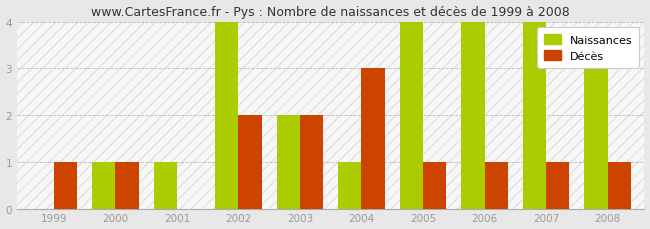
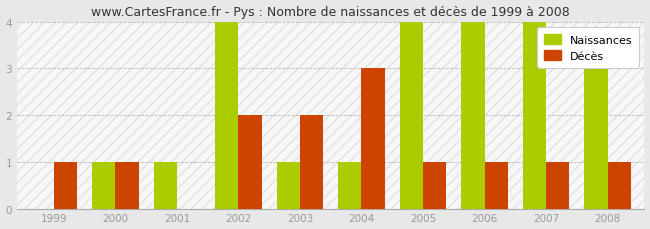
Naissances/2003: 2 -> 1
